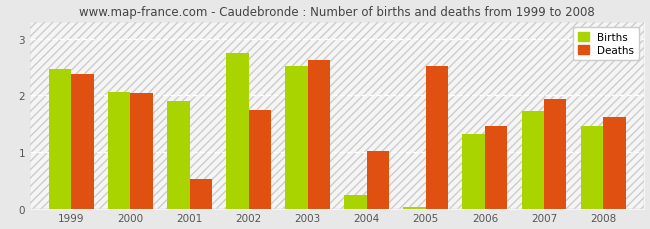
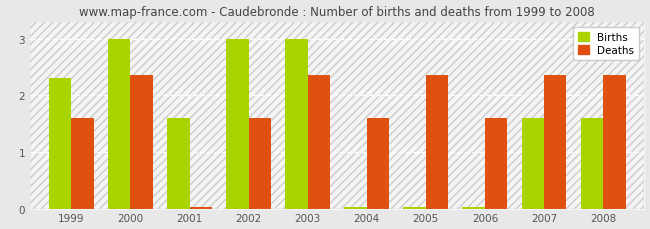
Births/1999: 2.46 -> 2.30
Deaths/1999: 2.38 -> 1.60
Births/2000: 2.06 -> 3.00
Deaths/2000: 2.04 -> 2.35
Births/2001: 1.90 -> 1.60
Deaths/2001: 0.52 -> 0.02
Births/2002: 2.74 -> 3.00
Deaths/2002: 1.74 -> 1.60
Births/2003: 2.52 -> 3.00
Deaths/2003: 2.62 -> 2.35
Births/2004: 0.24 -> 0.02
Deaths/2004: 1.02 -> 1.60
Deaths/2005: 2.52 -> 2.35
Births/2006: 1.32 -> 0.02
Deaths/2006: 1.46 -> 1.60
Births/2007: 1.72 -> 1.60
Deaths/2007: 1.94 -> 2.35
Births/2008: 1.46 -> 1.60
Deaths/2008: 1.62 -> 2.35
